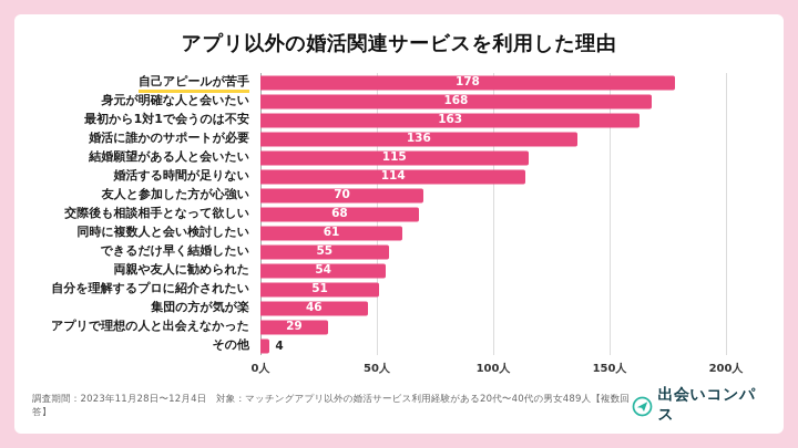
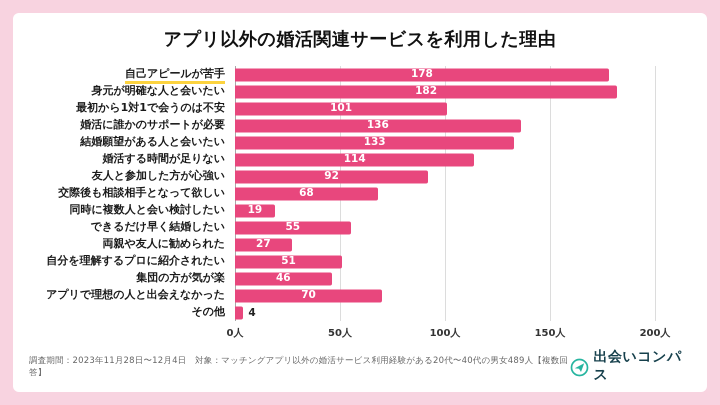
身元が明確な人と会いたい: 168 -> 182
最初から1対1で会うのは不安: 163 -> 101
結婚願望がある人と会いたい: 115 -> 133
友人と参加した方が心強い: 70 -> 92
同時に複数人と会い検討したい: 61 -> 19
両親や友人に勧められた: 54 -> 27
アプリで理想の人と出会えなかった: 29 -> 70
